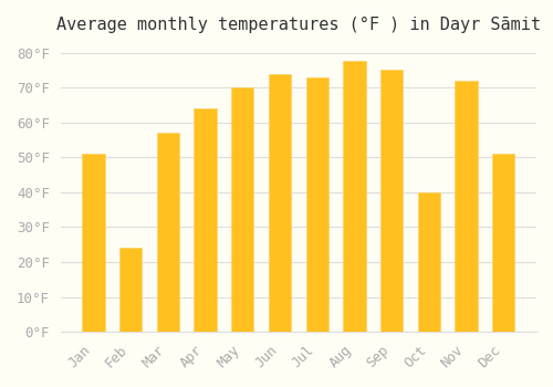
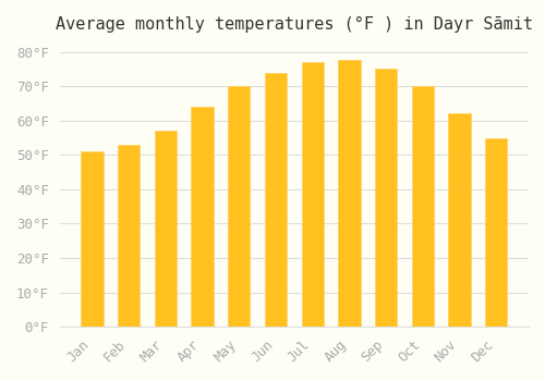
Feb: 24.0°F -> 53.0°F
Jul: 73.0°F -> 77.0°F
Oct: 40.0°F -> 70.0°F
Nov: 72.0°F -> 62.0°F
Dec: 51.0°F -> 55.0°F
